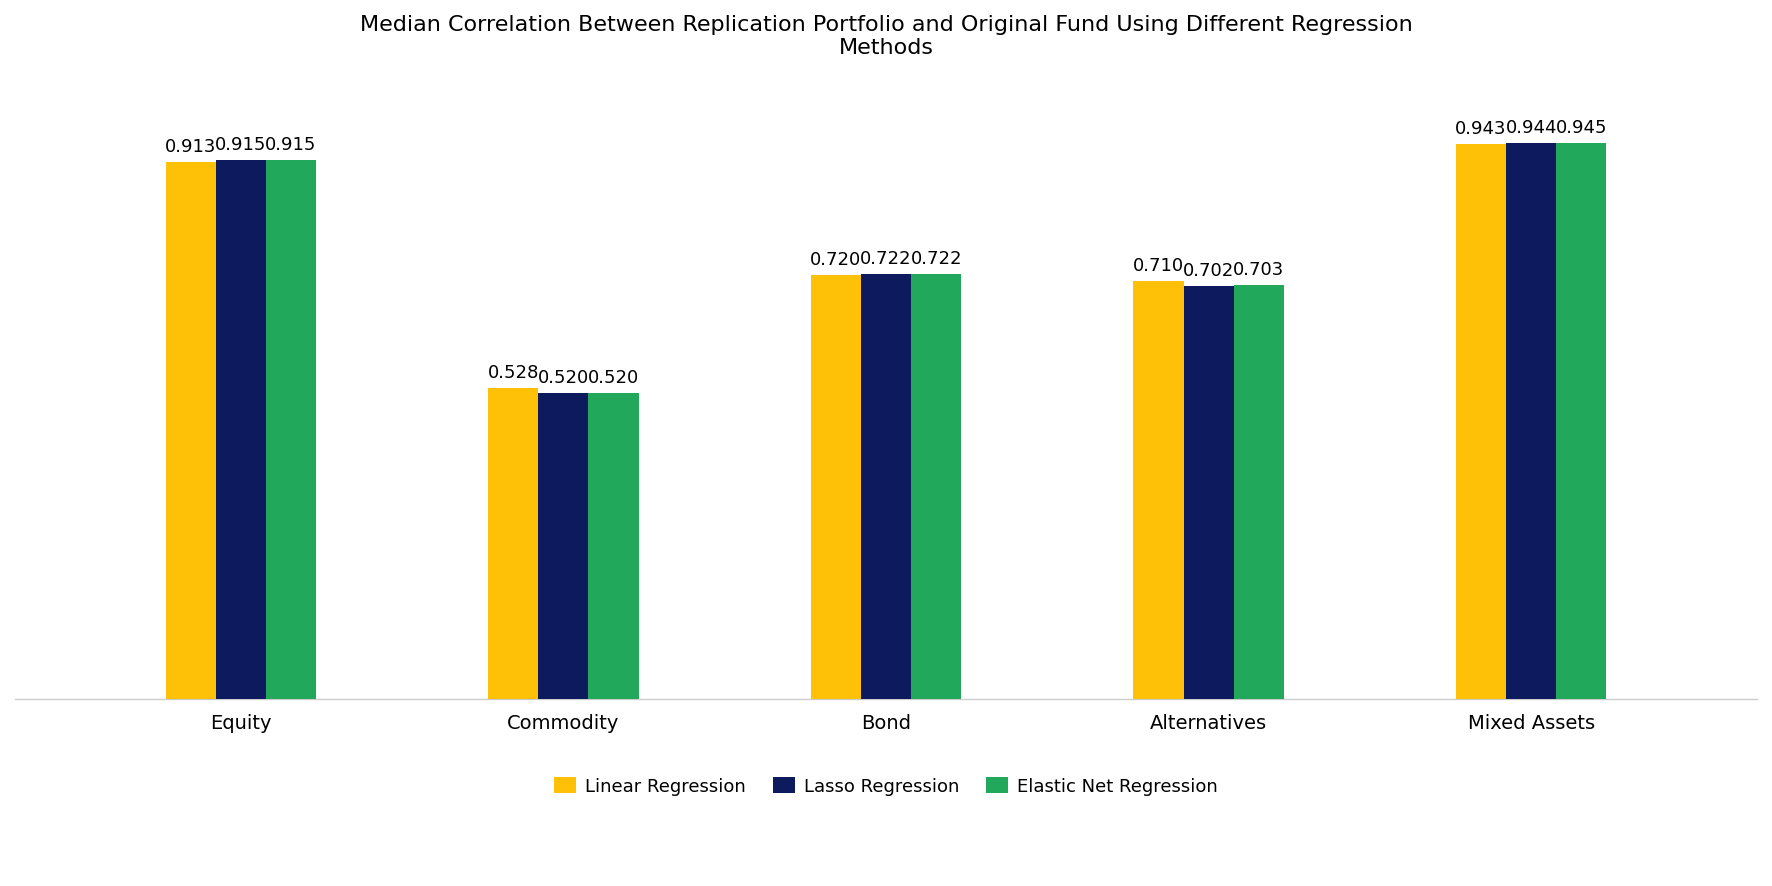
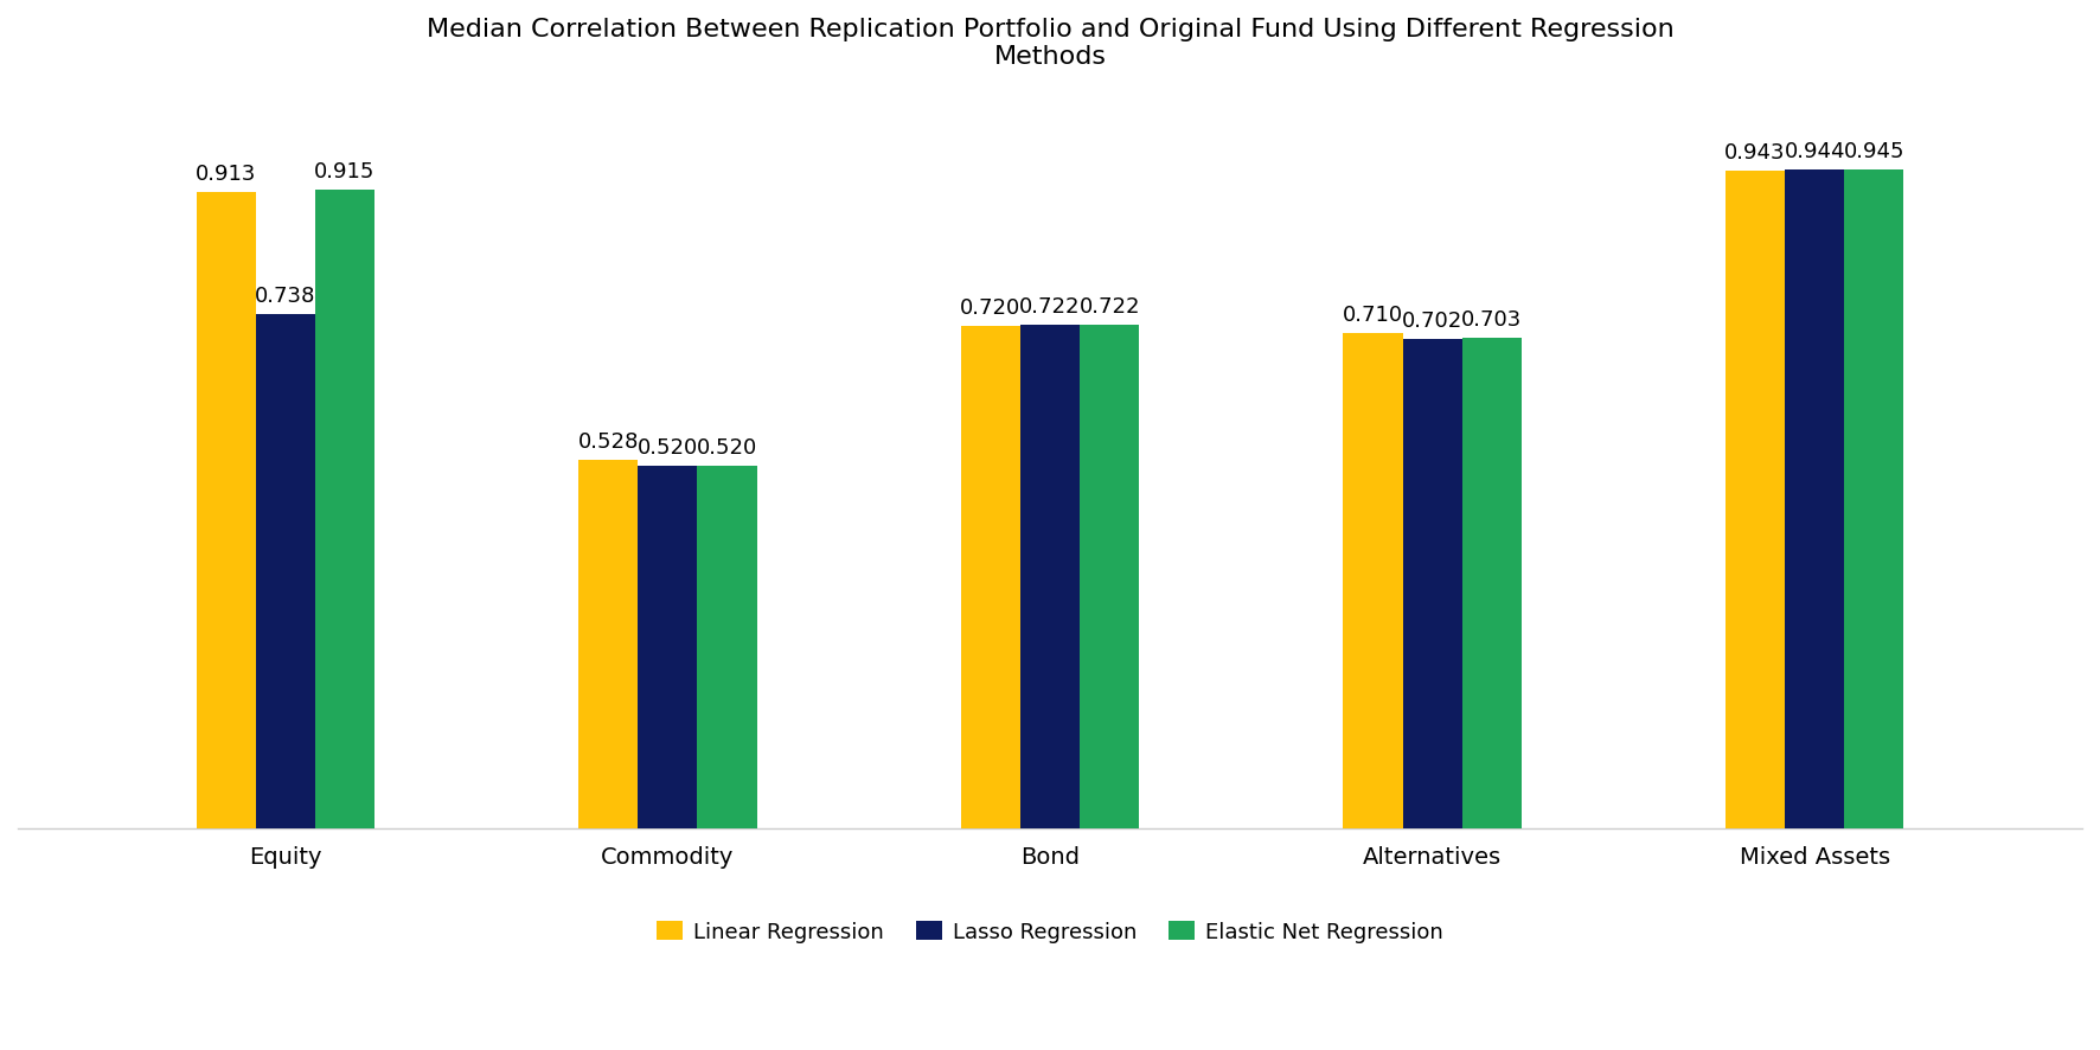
Lasso Regression/Equity: 0.915 -> 0.738
